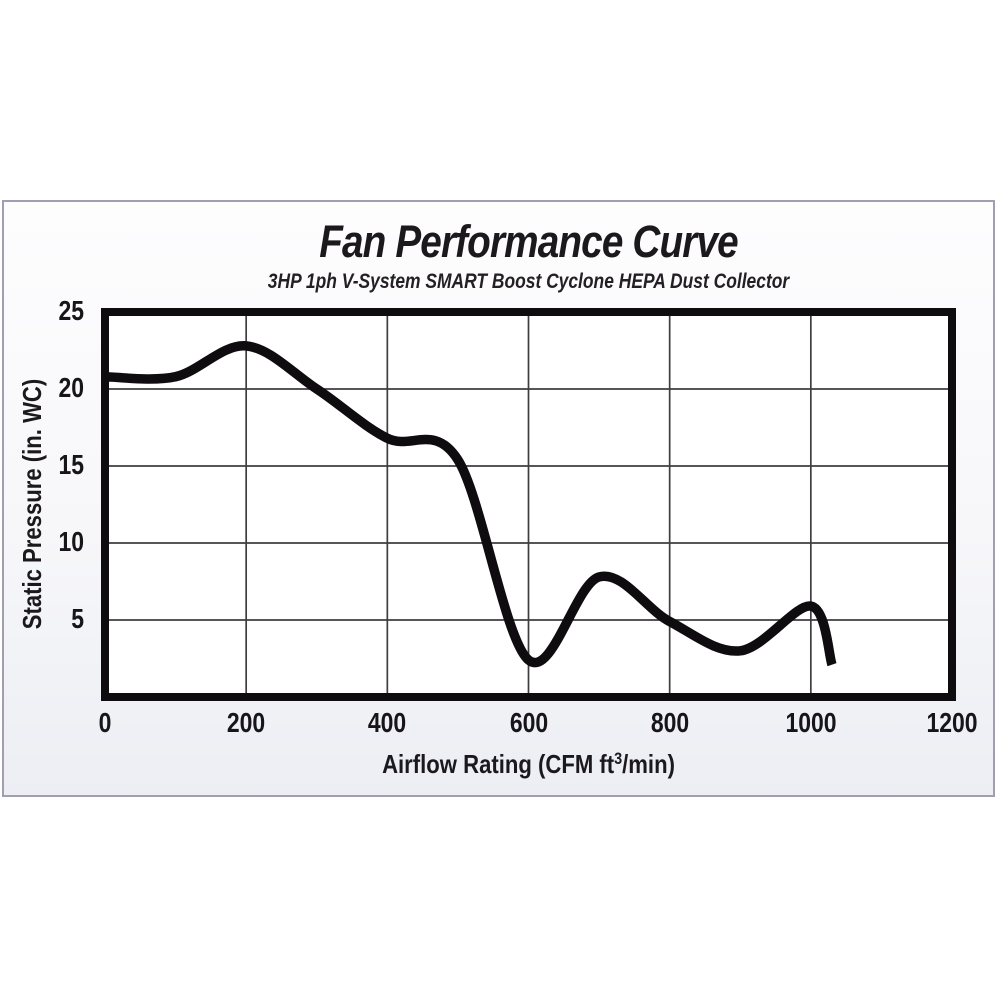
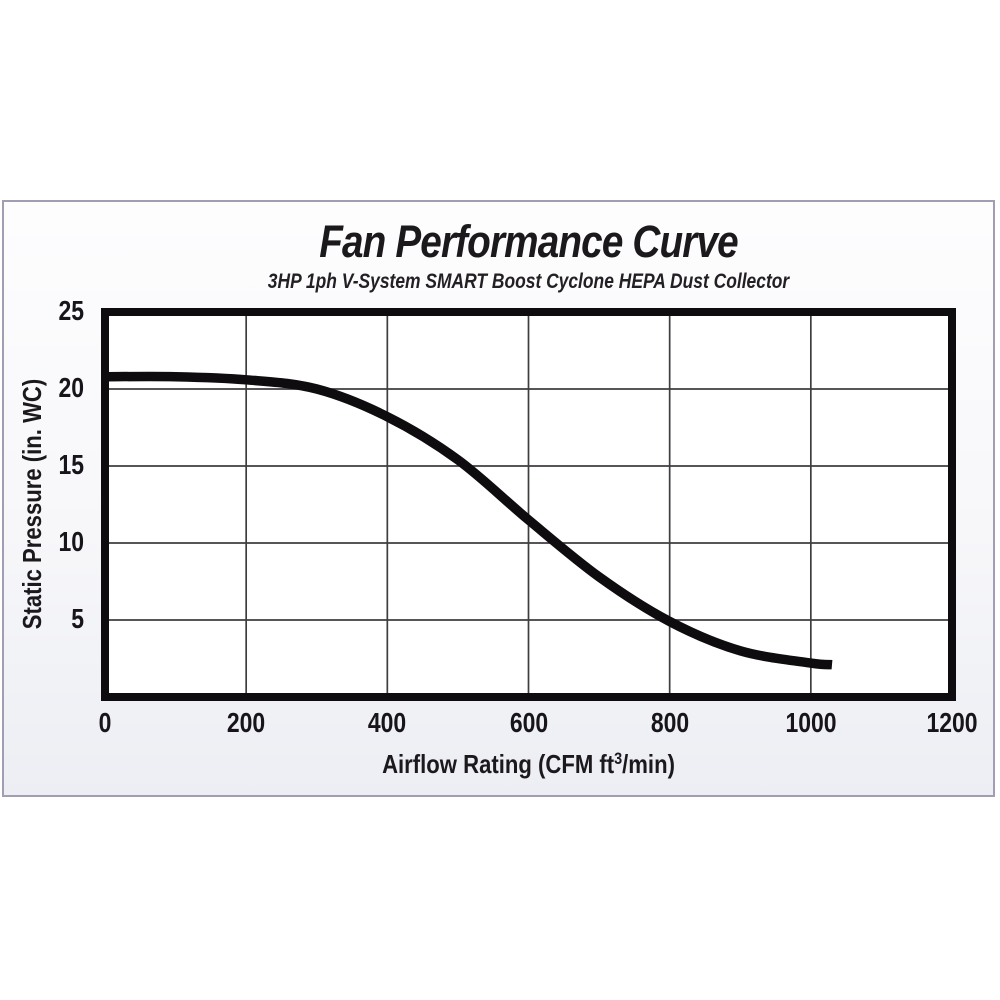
200: 22.8 -> 20.6
400: 16.8 -> 18.2
600: 2.4 -> 11.5
1000: 5.9 -> 2.2
